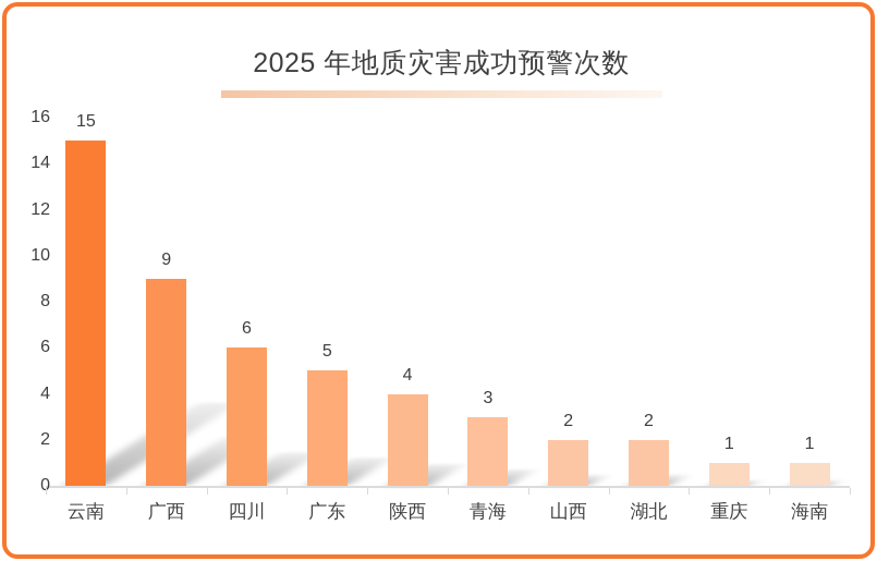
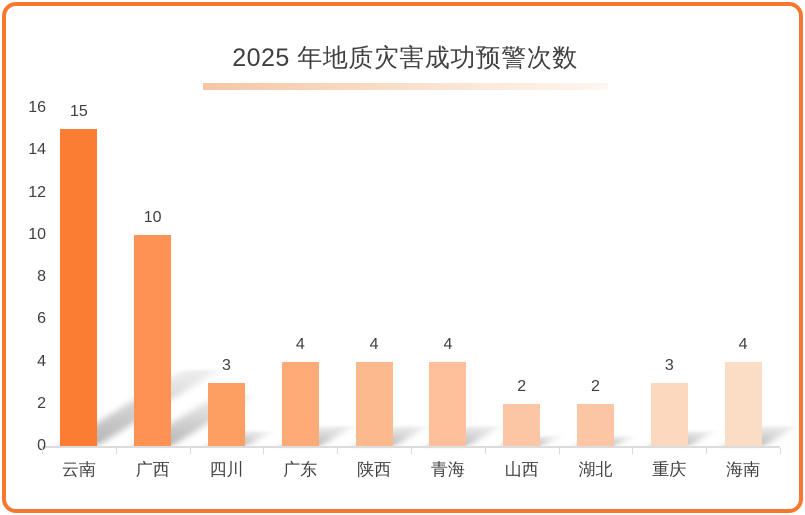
广西: 9 -> 10
四川: 6 -> 3
广东: 5 -> 4
青海: 3 -> 4
重庆: 1 -> 3
海南: 1 -> 4
